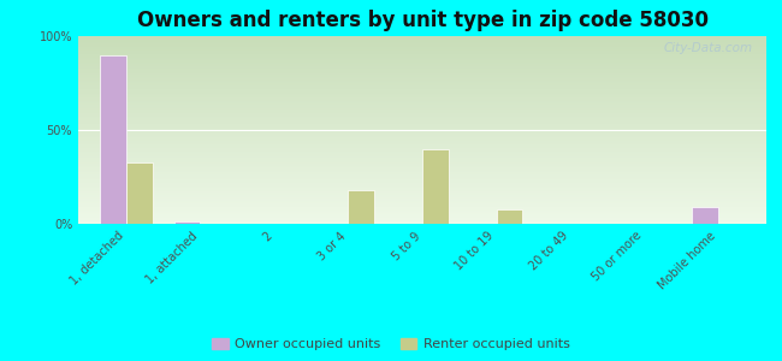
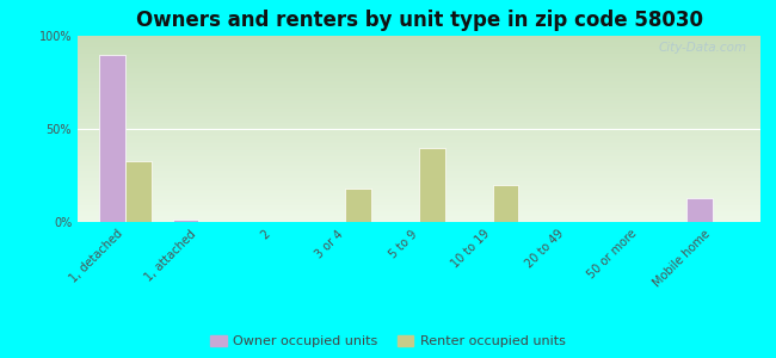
Renter occupied units/10 to 19: 8% -> 20%
Owner occupied units/Mobile home: 9% -> 13%
